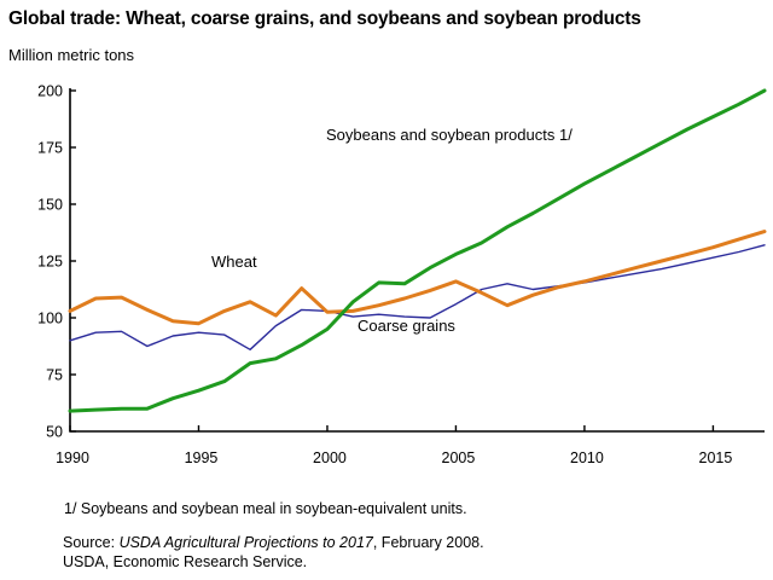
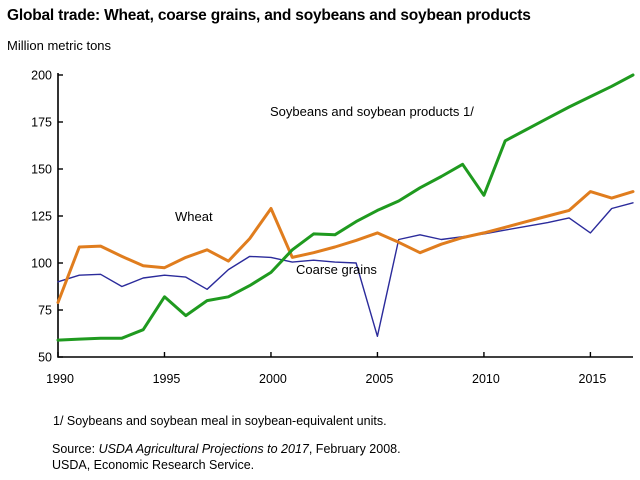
Wheat/1990: 103 -> 79
Soybeans and soybean products 1//1995: 68 -> 82
Wheat/2000: 102 -> 129
Coarse grains/2005: 106 -> 61
Soybeans and soybean products 1//2010: 159 -> 136
Coarse grains/2015: 126 -> 116
Wheat/2015: 131 -> 138
